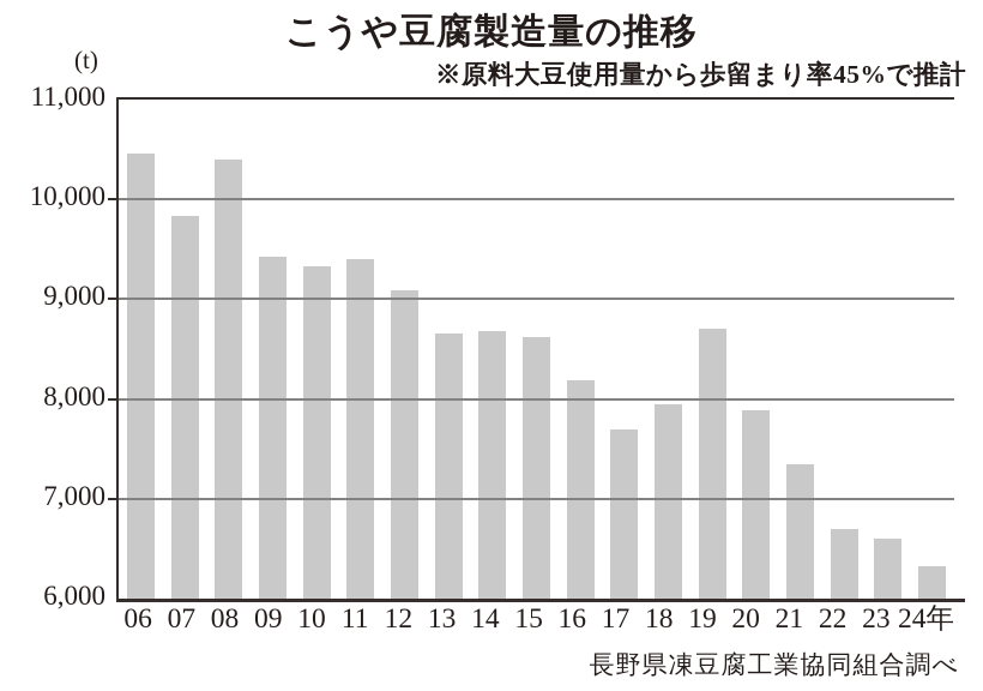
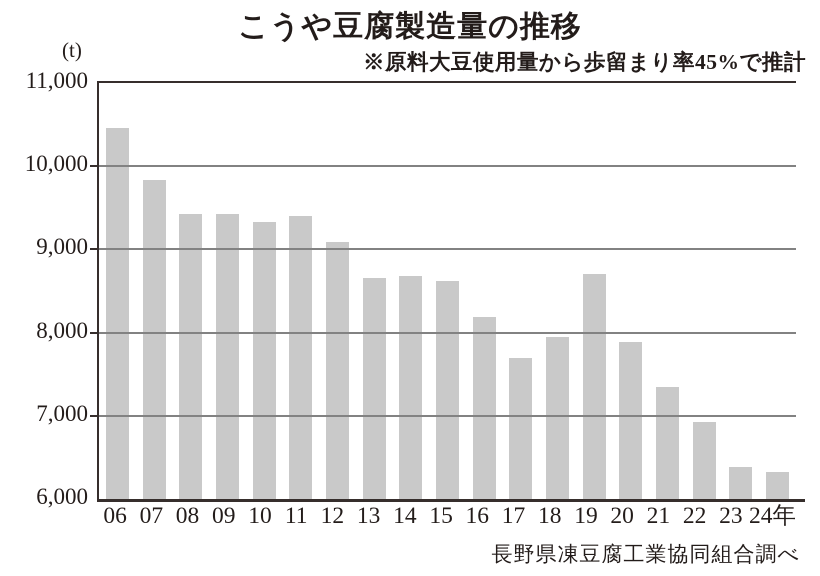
08: 10400 -> 9400
22: 6700 -> 6900
23: 6600 -> 6400
